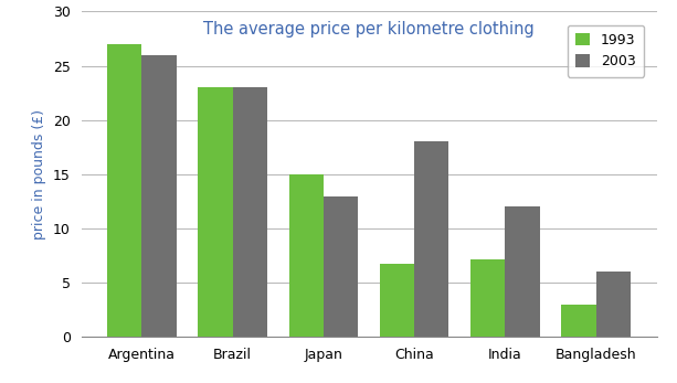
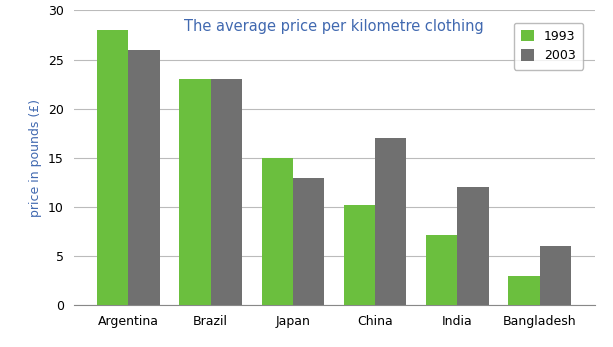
1993/Argentina: 27.0 -> 28.0
1993/China: 6.8 -> 10.2
2003/China: 18 -> 17
